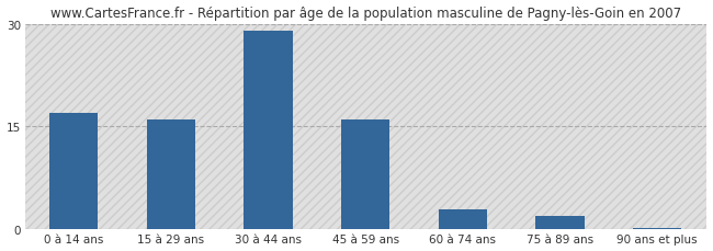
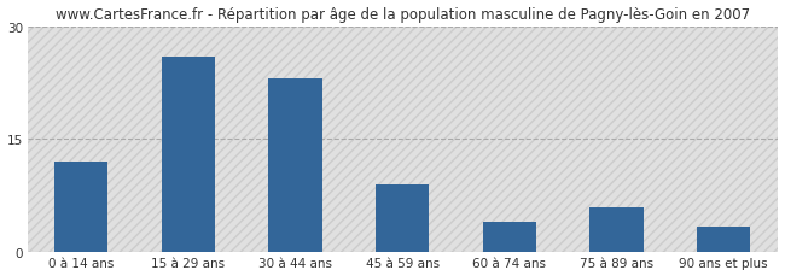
0 à 14 ans: 17.0 -> 12.0
15 à 29 ans: 16.0 -> 26.0
30 à 44 ans: 29.0 -> 23.0
45 à 59 ans: 16.0 -> 9.0
60 à 74 ans: 3.0 -> 4.0
75 à 89 ans: 2.0 -> 6.0
90 ans et plus: 0.2 -> 3.4
